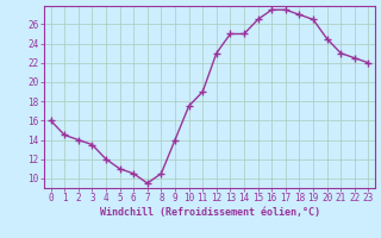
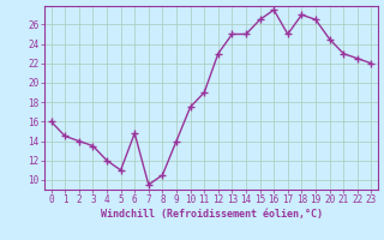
6: 10.5 -> 14.8
17: 27.5 -> 25.0
